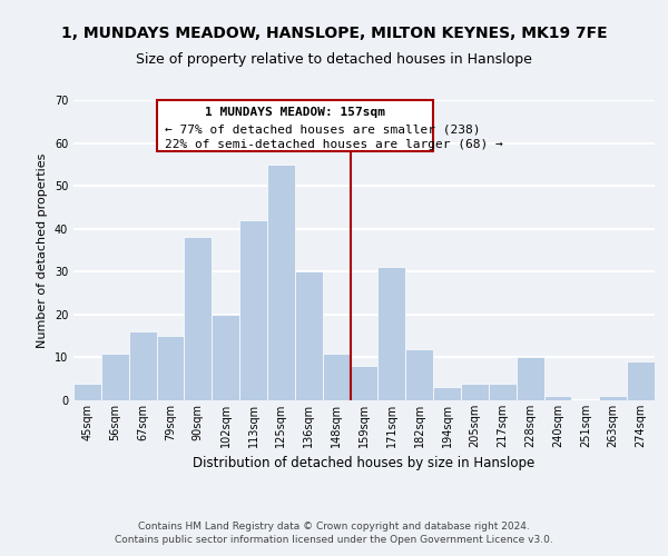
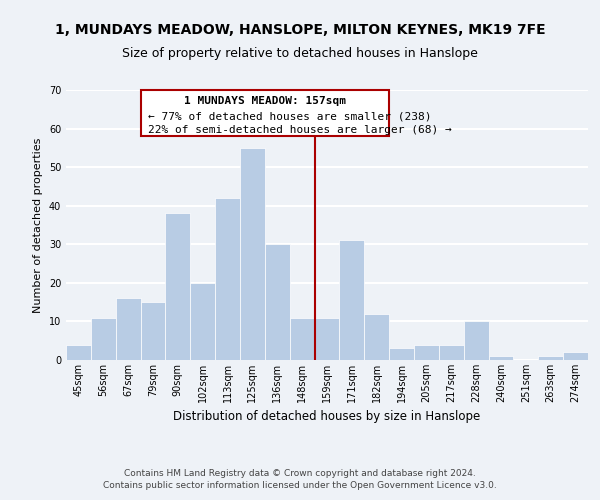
159sqm: 8 -> 11
274sqm: 9 -> 2
